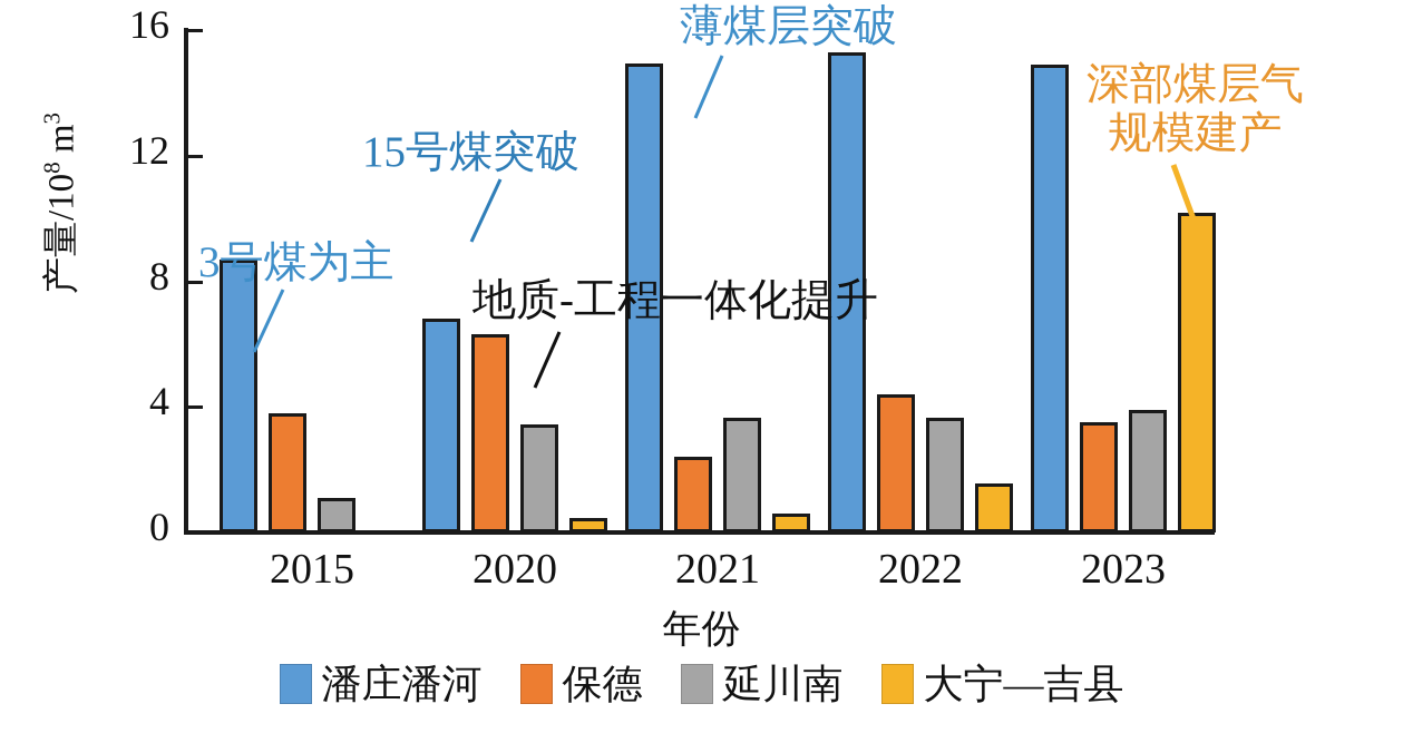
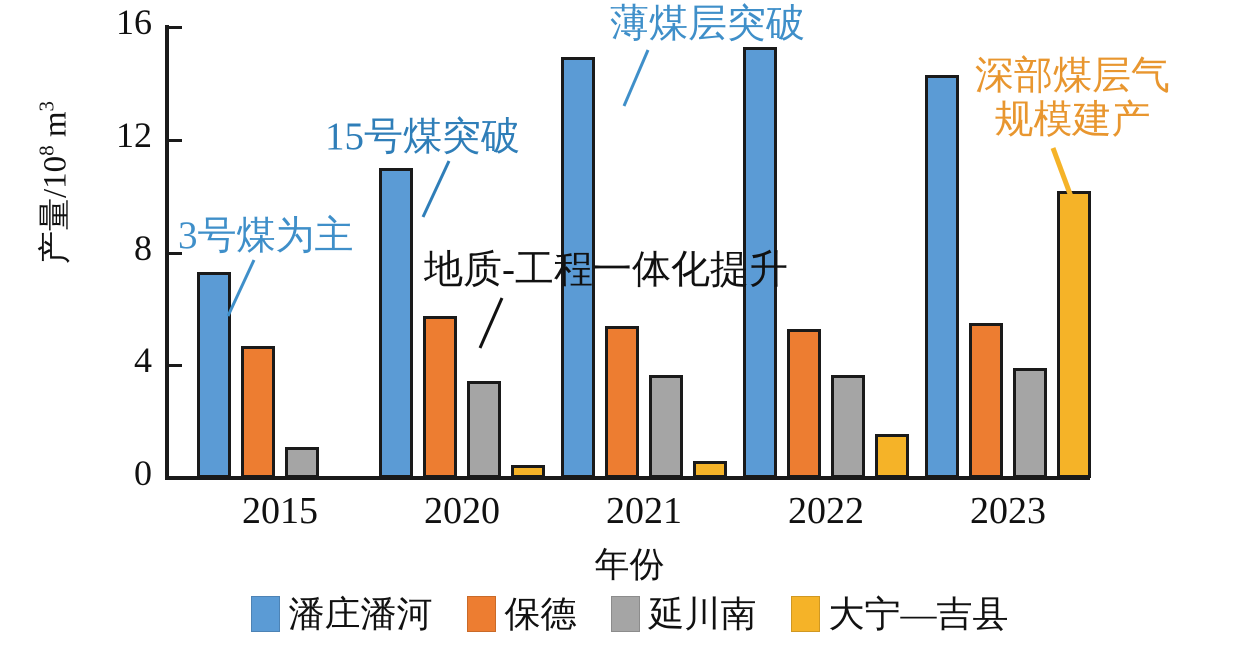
潘庄潘河/2015: 8.7 -> 7.3
保德/2015: 3.8 -> 4.7
潘庄潘河/2020: 6.8 -> 11.0
保德/2020: 6.3 -> 5.8
保德/2021: 2.4 -> 5.4
保德/2022: 4.4 -> 5.3
潘庄潘河/2023: 14.9 -> 14.3
保德/2023: 3.5 -> 5.5
